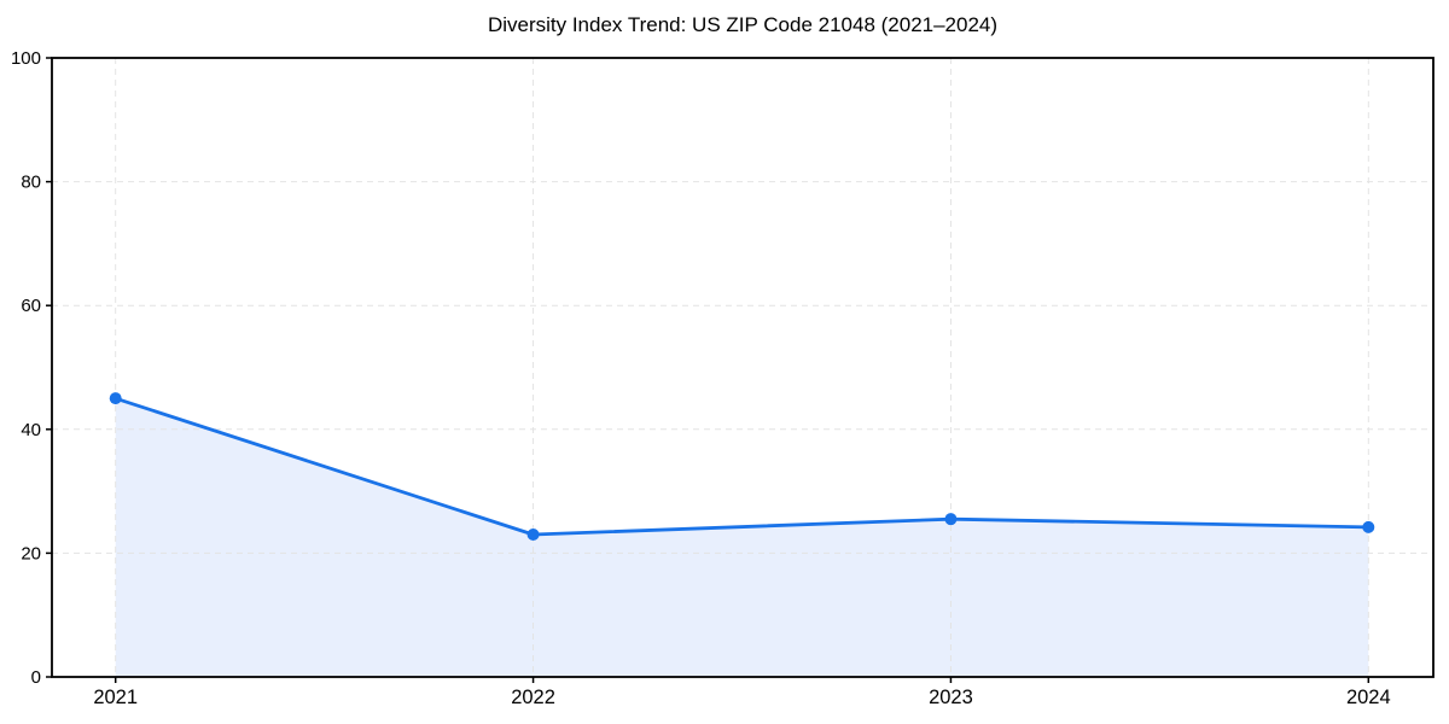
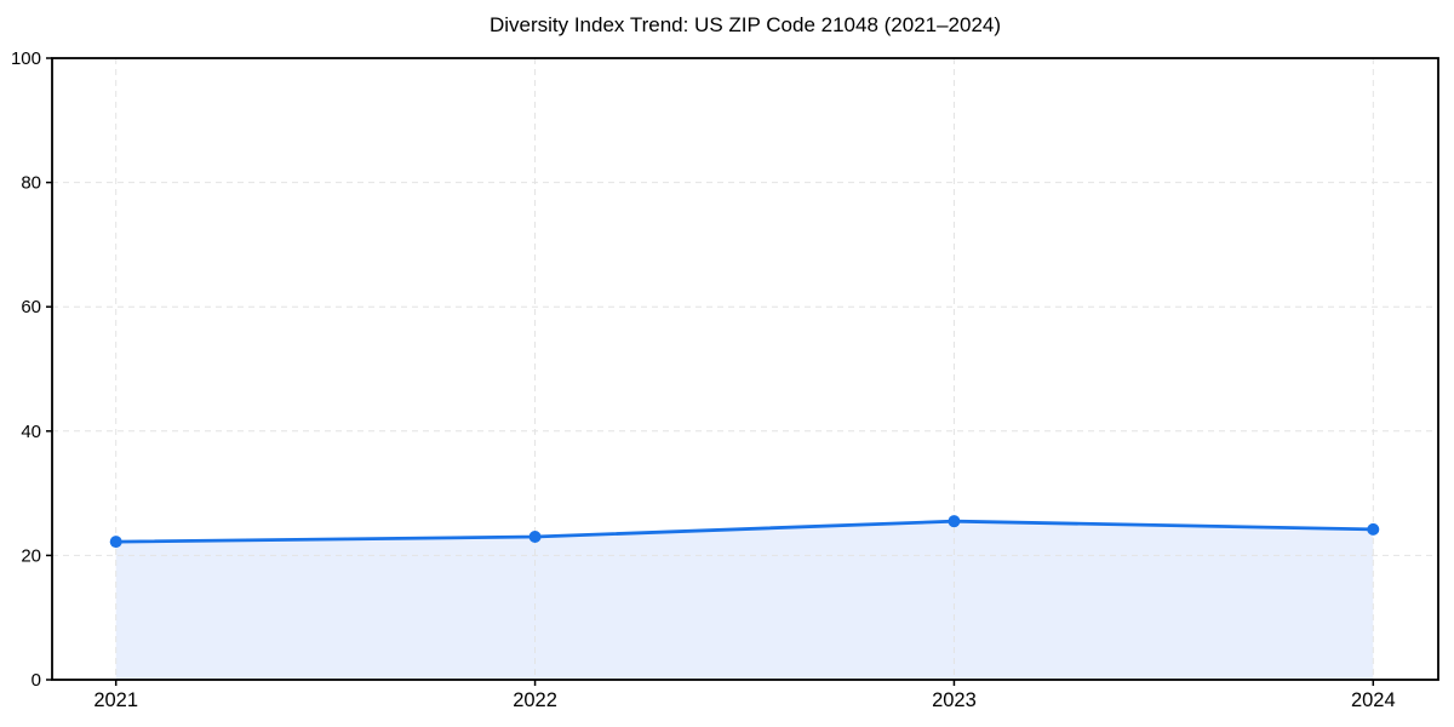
2021: 45 -> 22
